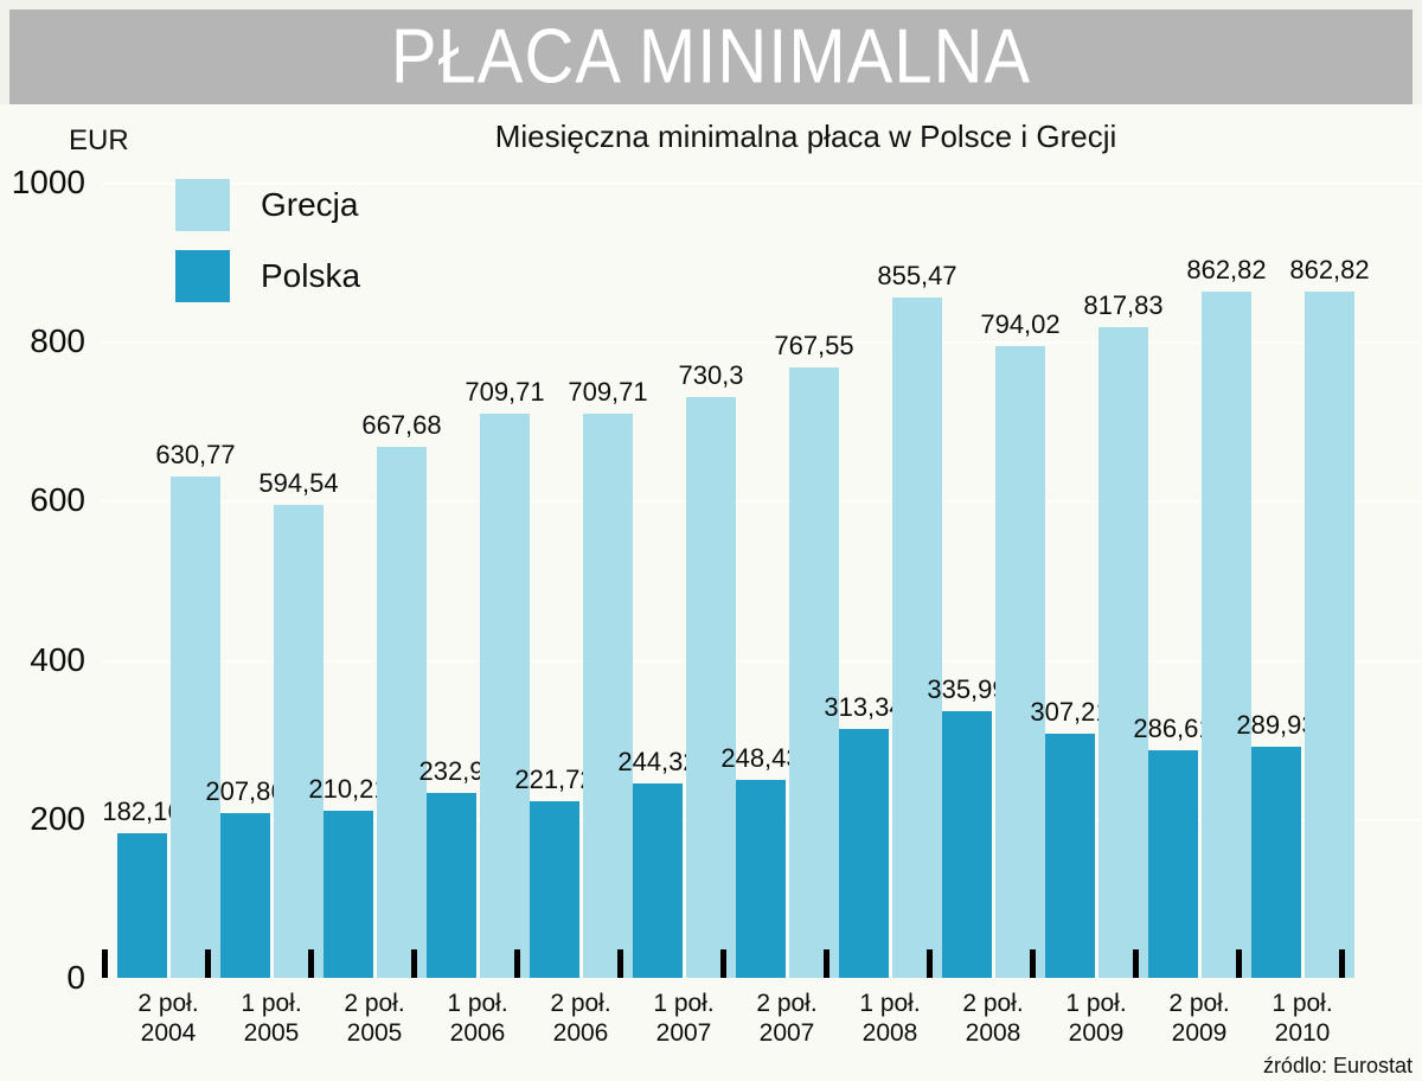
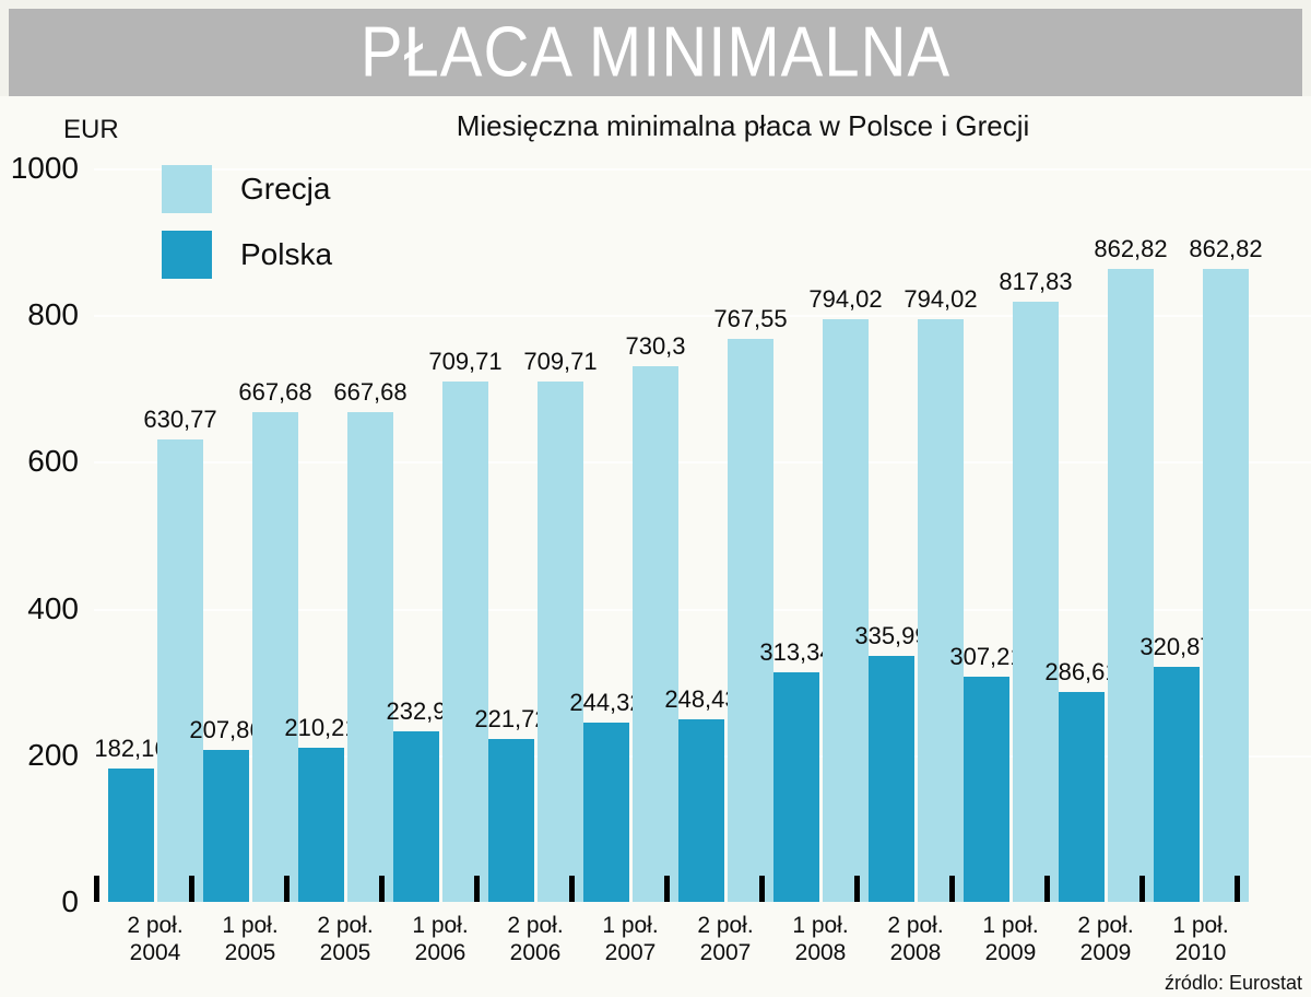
Grecja/1 poł. 2005: 594,54 -> 667,68
Grecja/1 poł. 2008: 855,47 -> 794,02
Polska/1 poł. 2010: 289,93 -> 320,87
